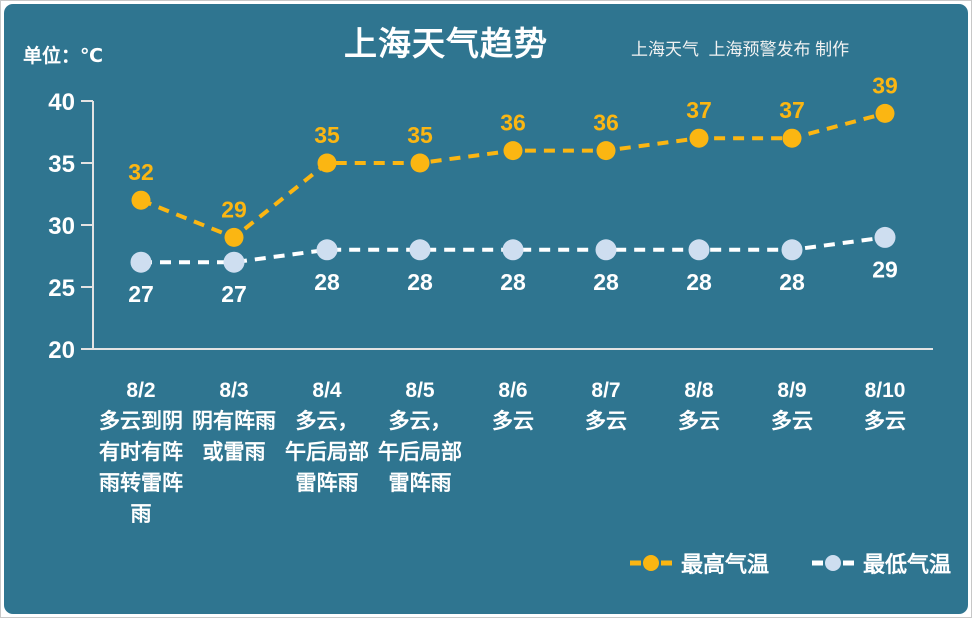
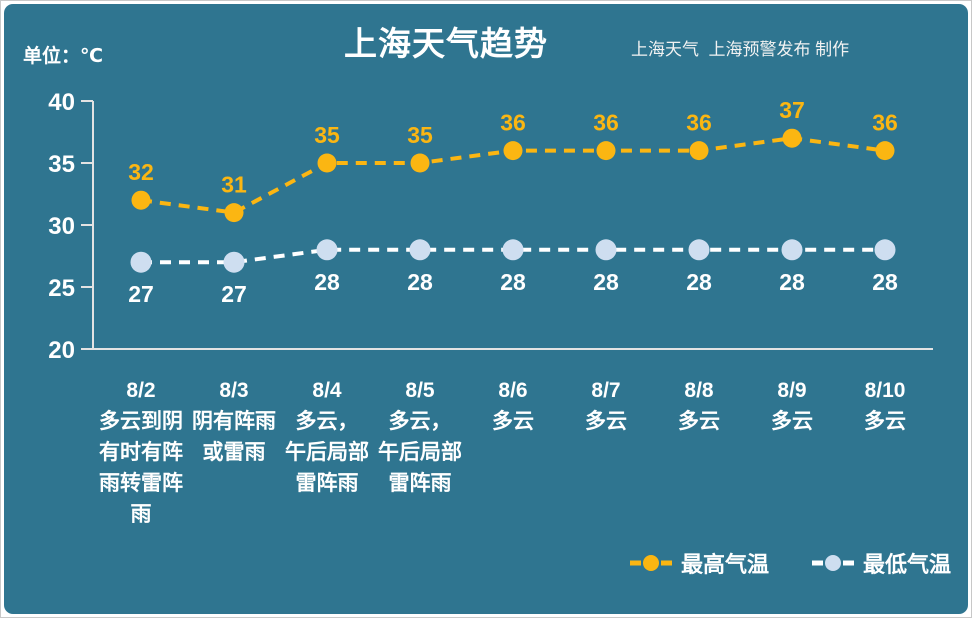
最高气温/8/3: 29 -> 31
最高气温/8/8: 37 -> 36
最高气温/8/10: 39 -> 36
最低气温/8/10: 29 -> 28
